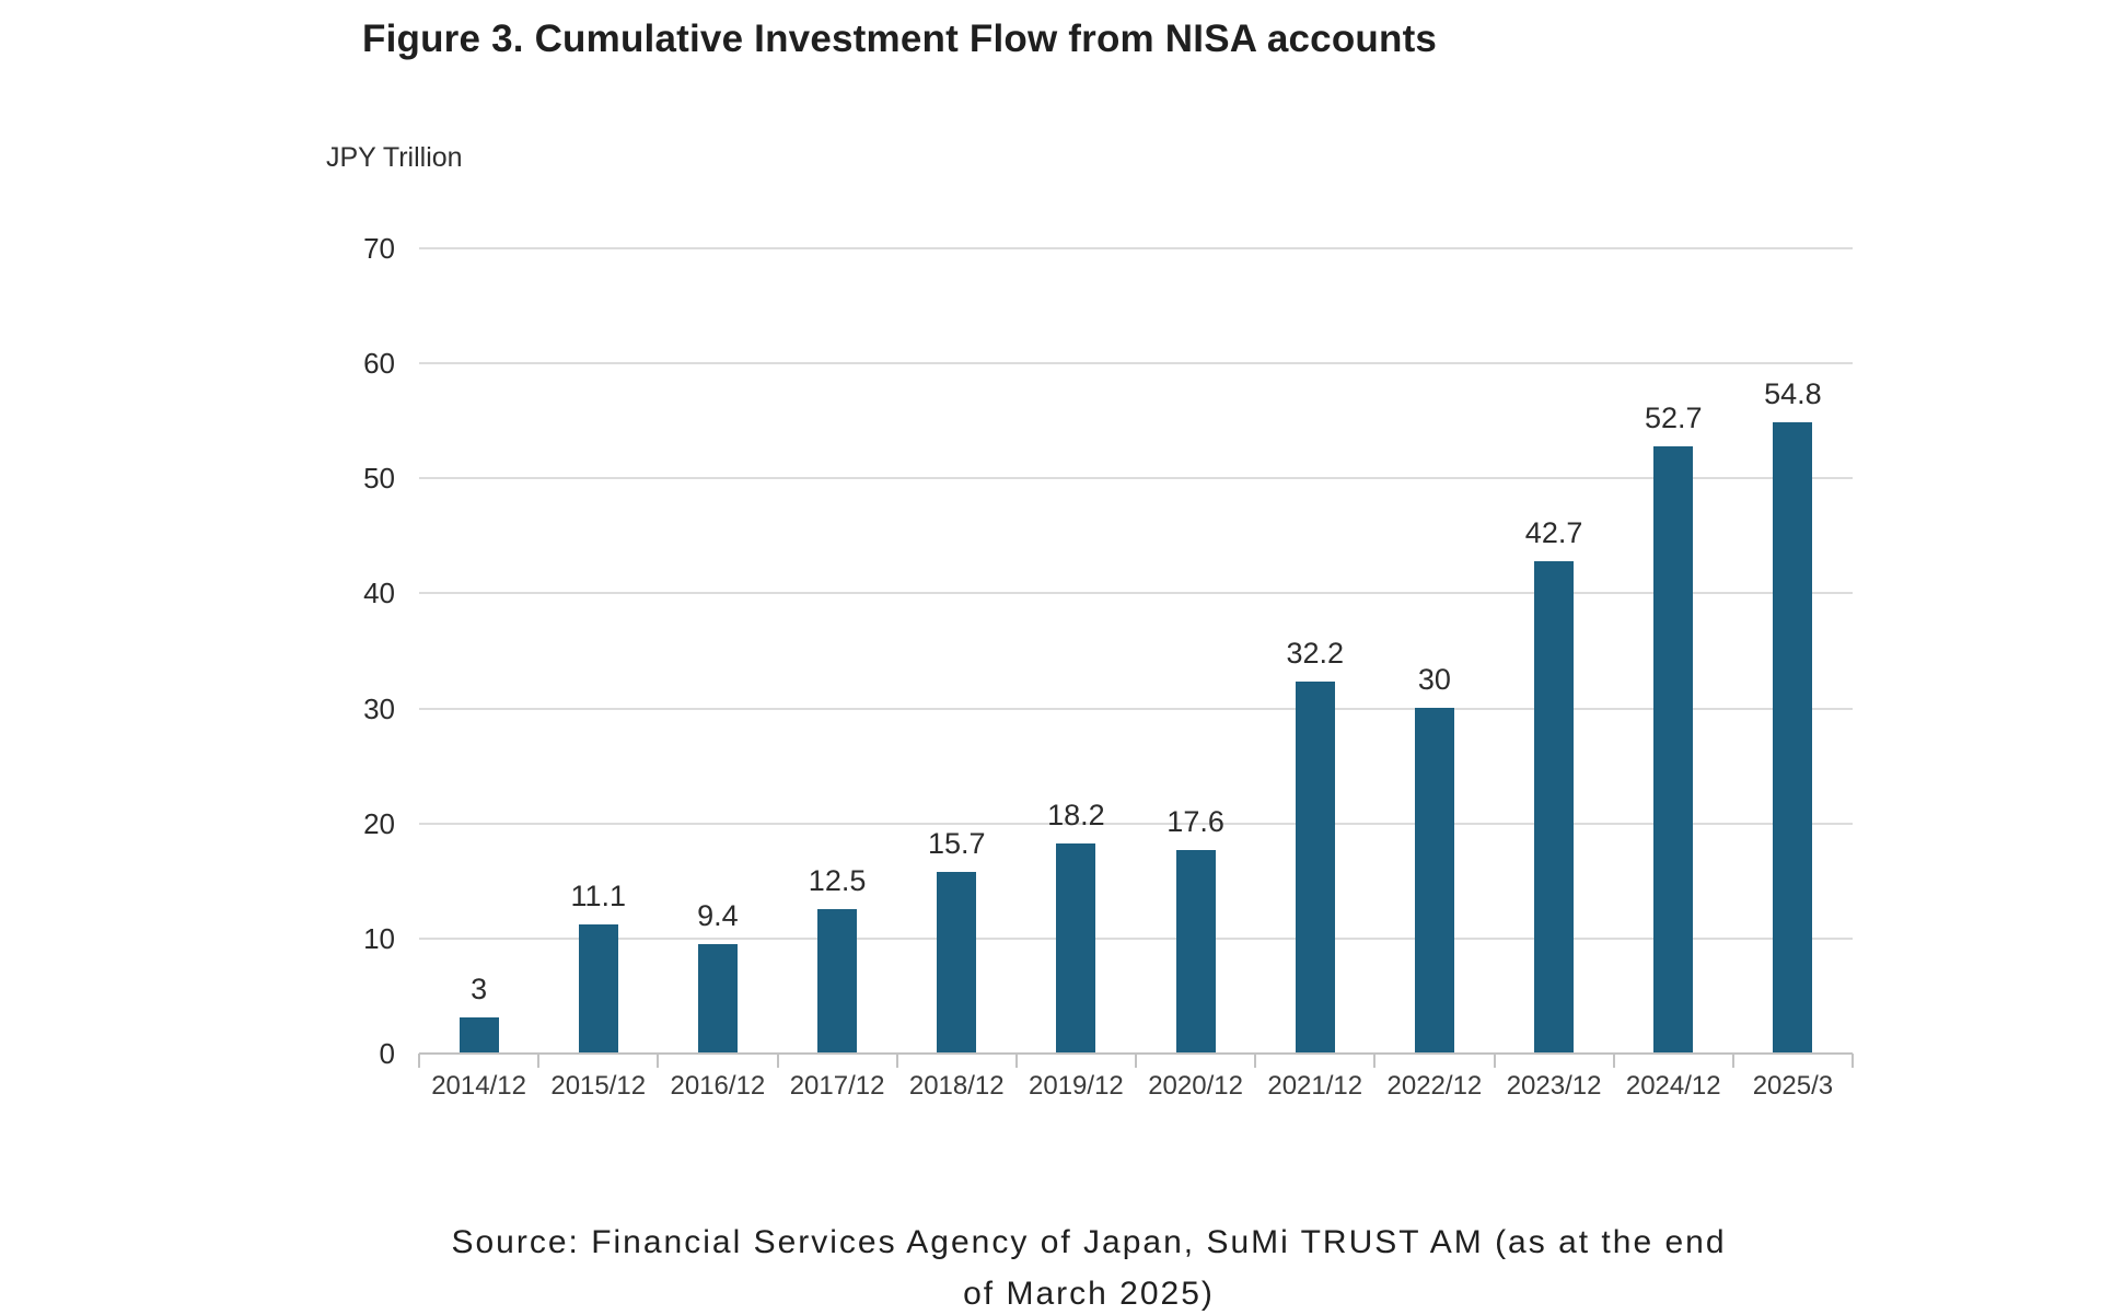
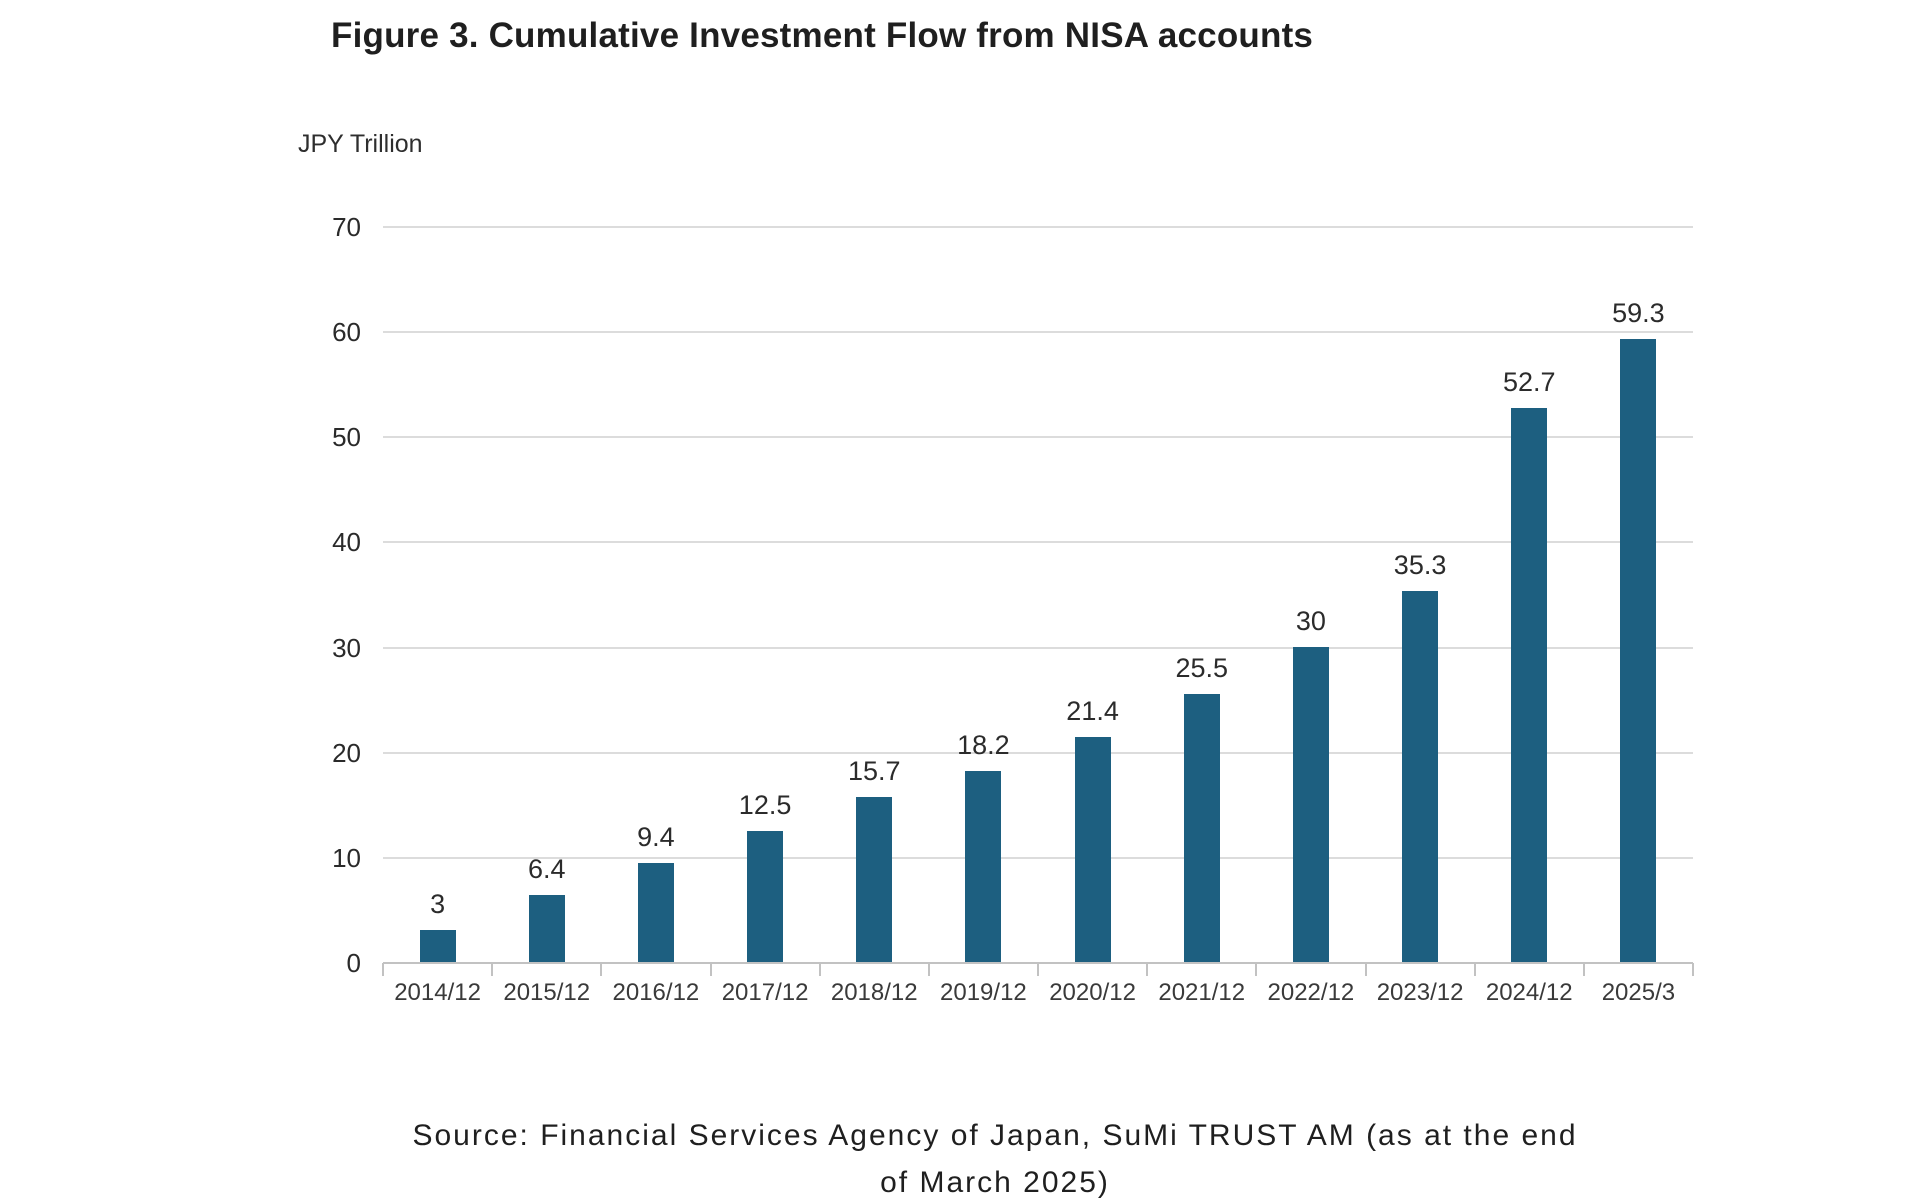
2015/12: 11.1 -> 6.4
2020/12: 17.6 -> 21.4
2021/12: 32.2 -> 25.5
2023/12: 42.7 -> 35.3
2025/3: 54.8 -> 59.3
